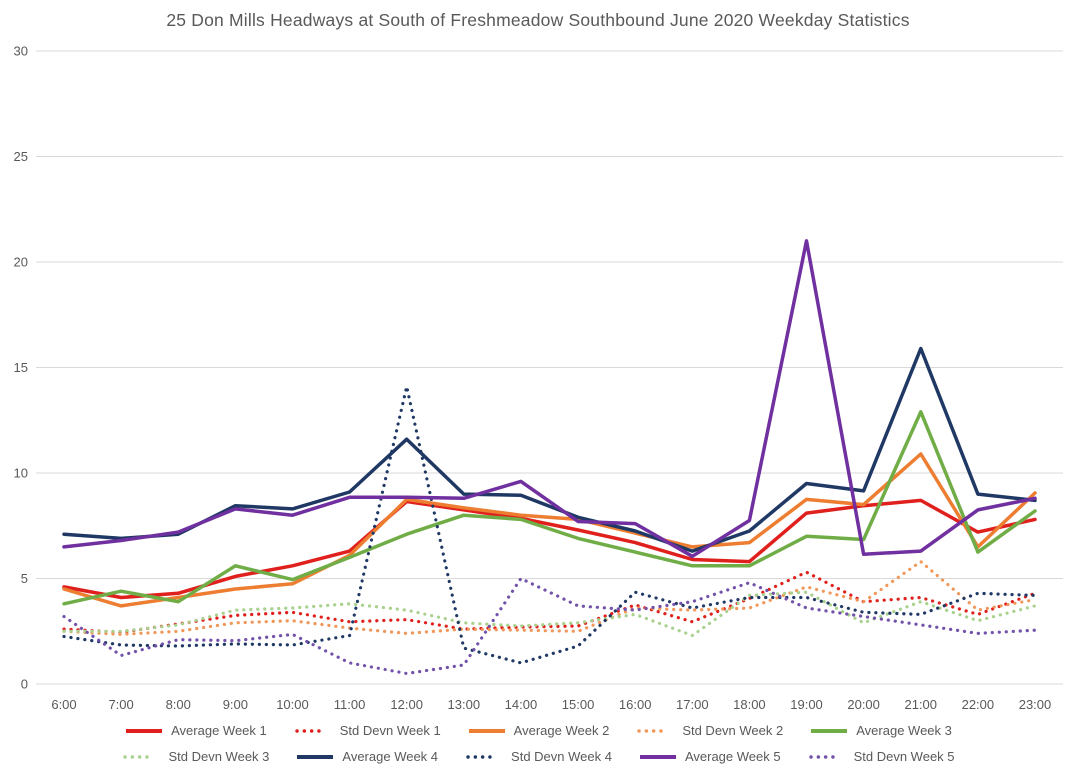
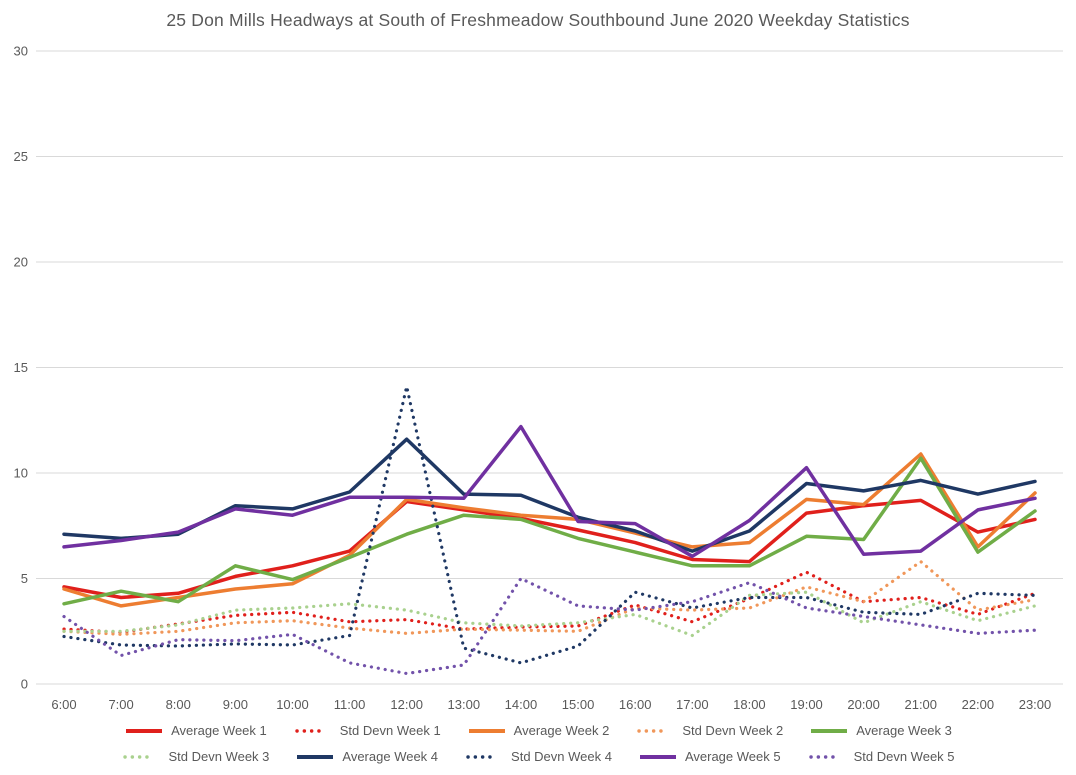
Average Week 5/14:00: 9.6 -> 12.2
Average Week 5/19:00: 21.0 -> 10.2
Average Week 3/21:00: 12.9 -> 10.7
Average Week 4/21:00: 15.9 -> 9.7
Average Week 4/23:00: 8.7 -> 9.6
